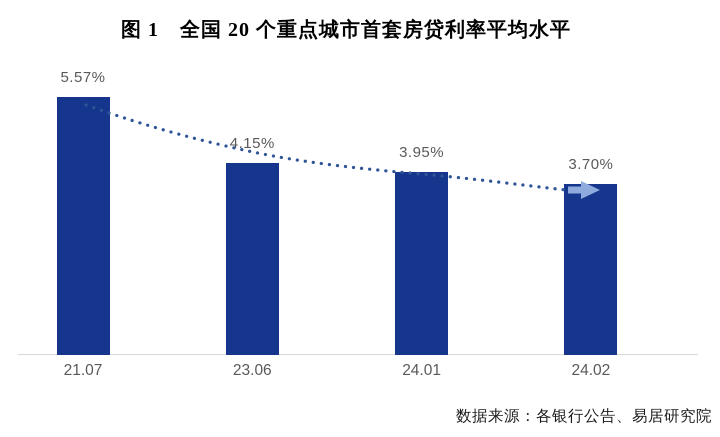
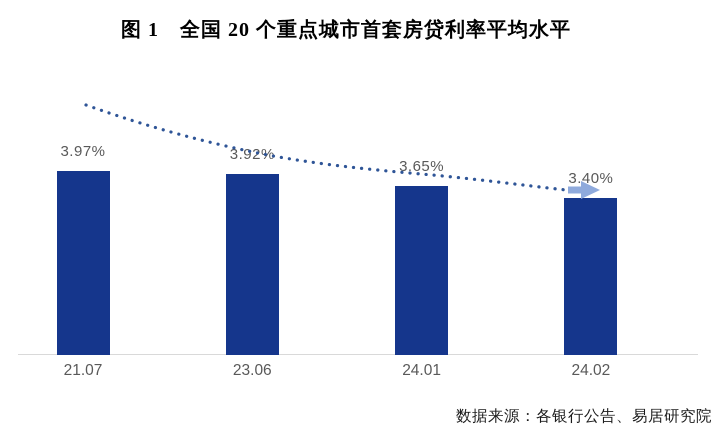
21.07: 5.57% -> 3.97%
23.06: 4.15% -> 3.92%
24.01: 3.95% -> 3.65%
24.02: 3.70% -> 3.40%
